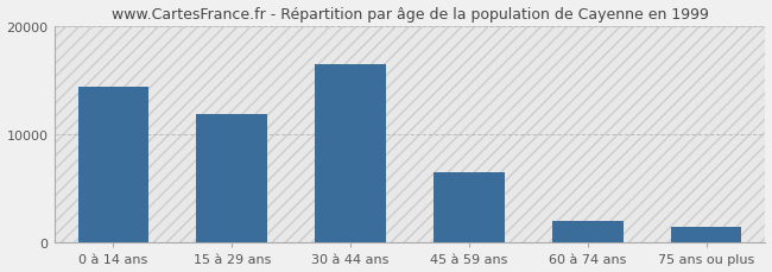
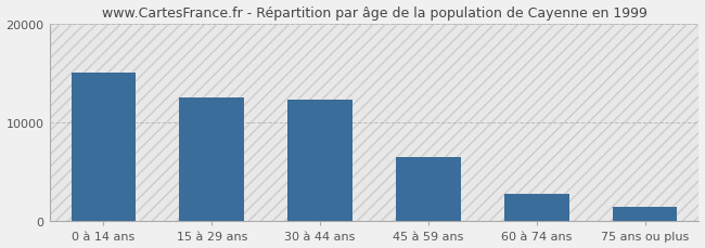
0 à 14 ans: 14400 -> 15000
15 à 29 ans: 11800 -> 12500
30 à 44 ans: 16400 -> 12300
60 à 74 ans: 2000 -> 2800
